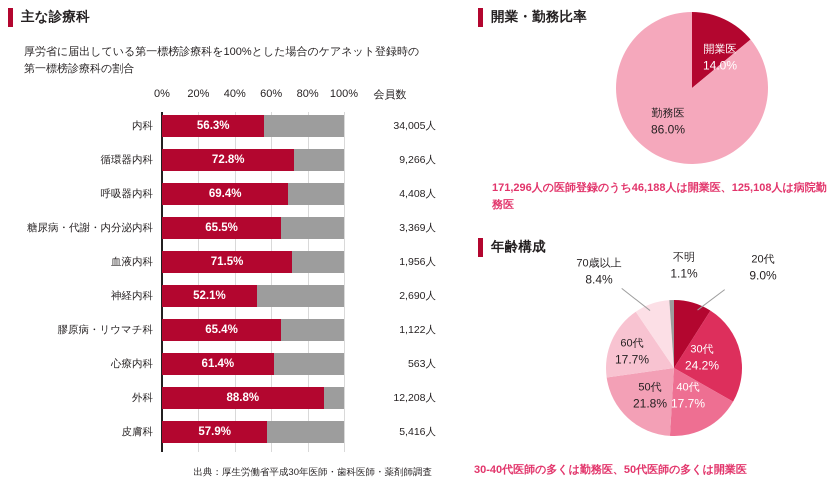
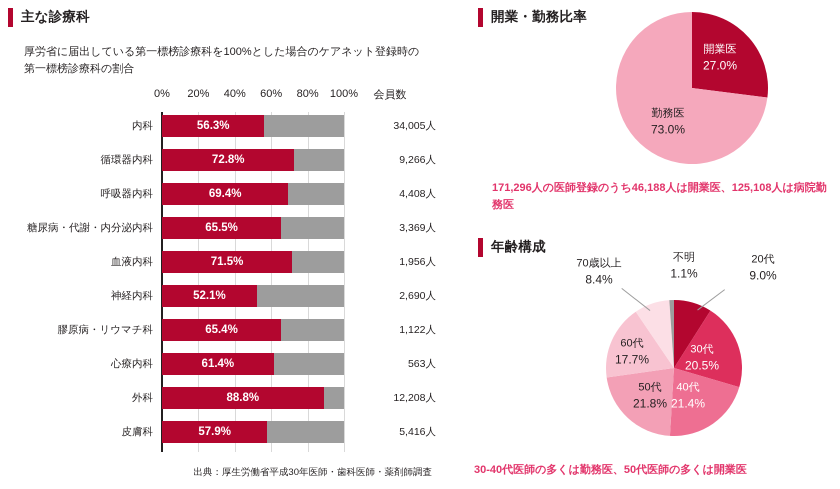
開業・勤務比率/開業医: 14.0% -> 27.0%
開業・勤務比率/勤務医: 86.0% -> 73.0%
年齢構成/30代: 24.2% -> 20.5%
年齢構成/40代: 17.7% -> 21.4%
